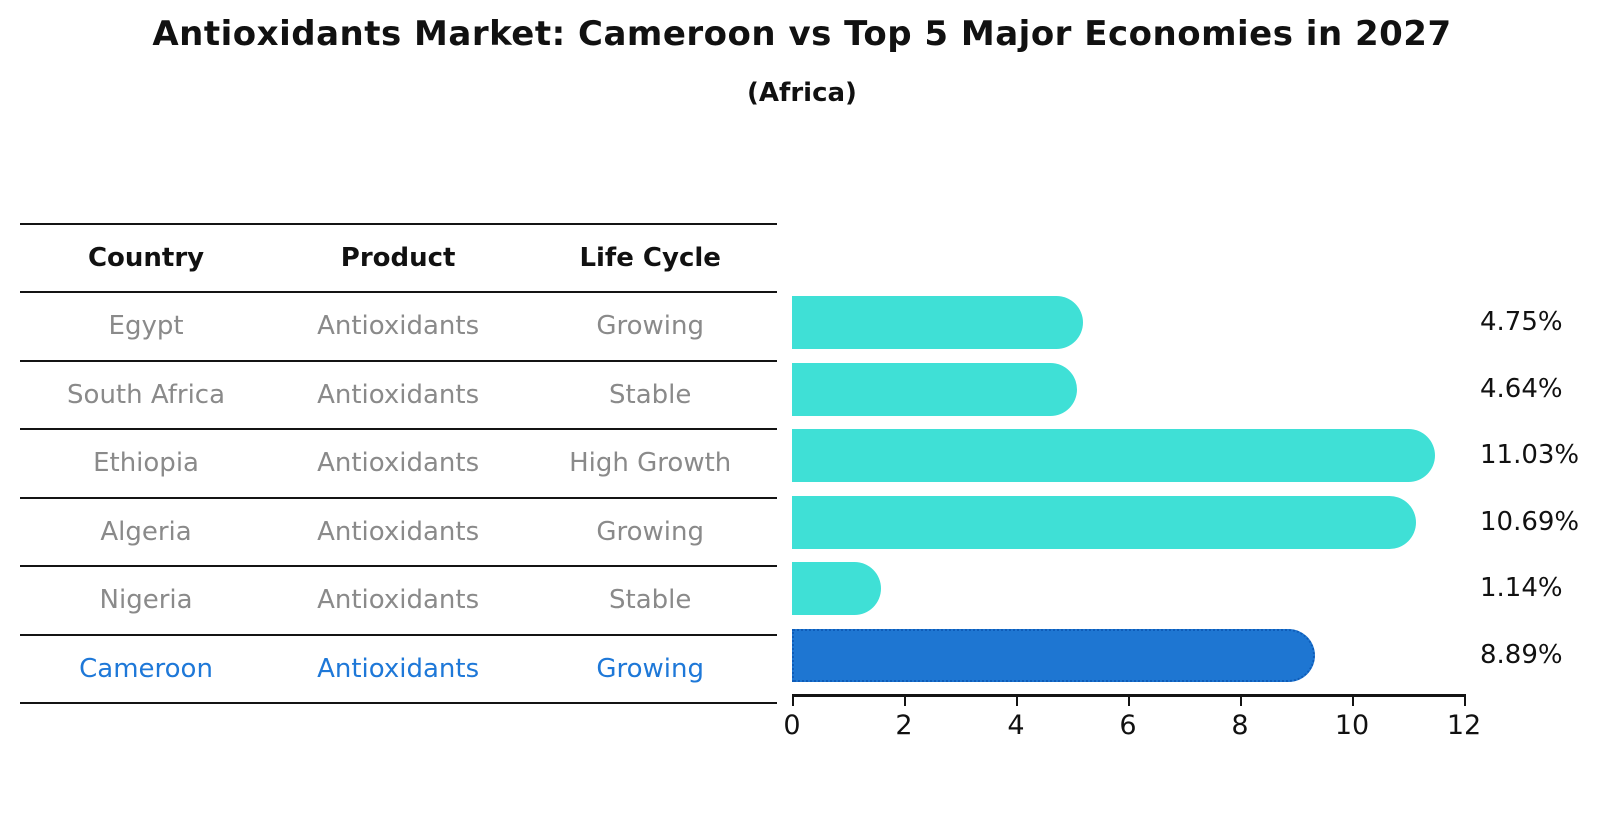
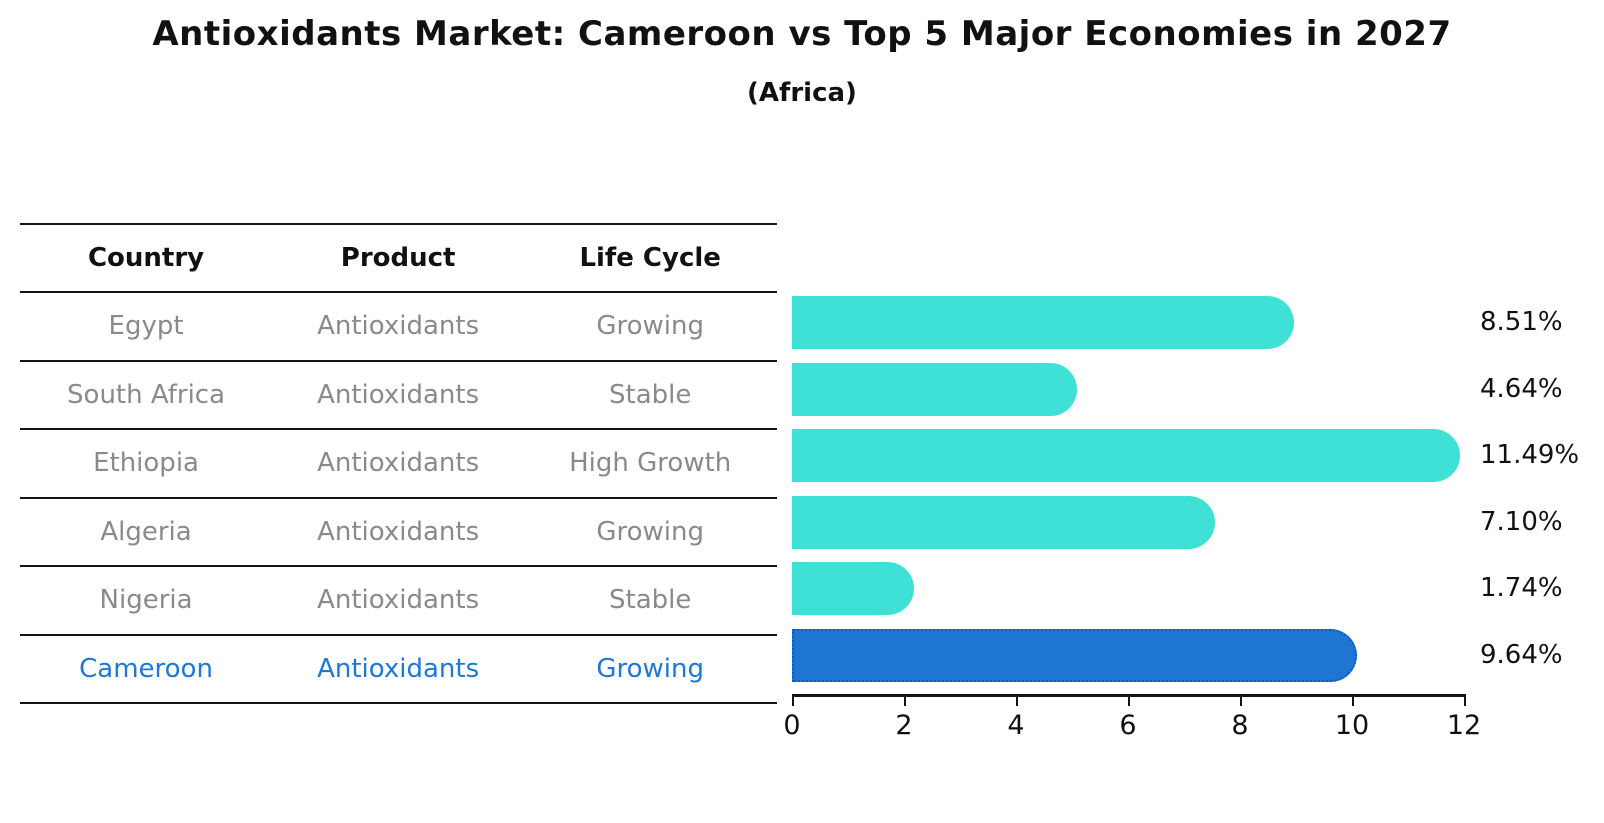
Egypt: 4.75% -> 8.51%
Ethiopia: 11.03% -> 11.49%
Algeria: 10.69% -> 7.10%
Nigeria: 1.14% -> 1.74%
Cameroon: 8.89% -> 9.64%
